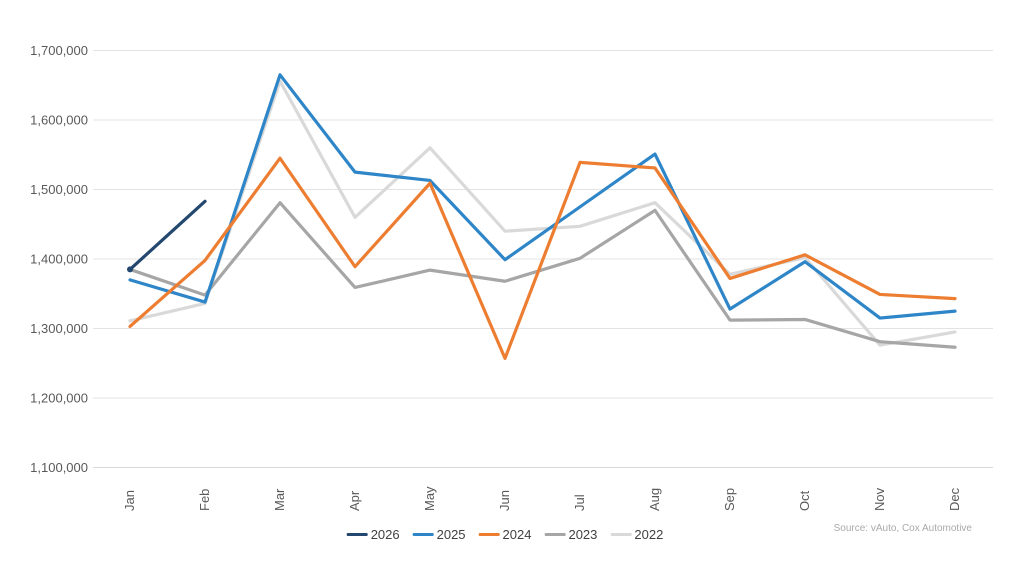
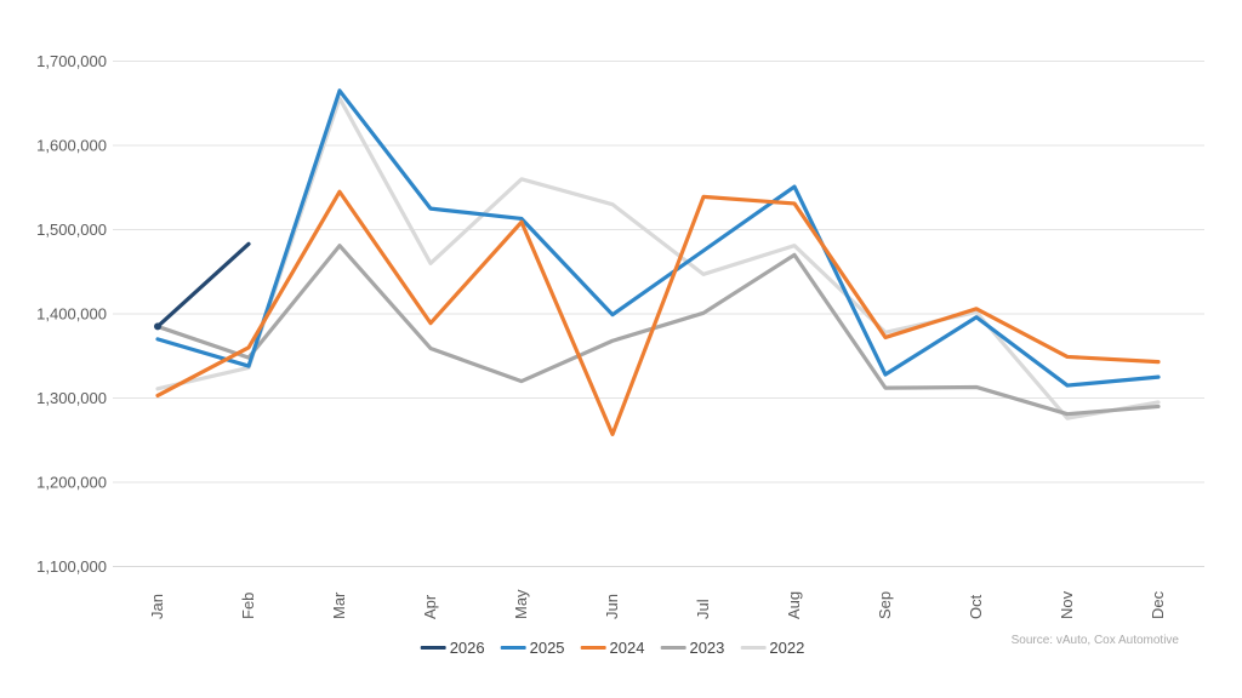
2024/Feb: 1400000 -> 1360000
2023/May: 1380000 -> 1320000
2022/Jun: 1440000 -> 1530000
2023/Dec: 1270000 -> 1290000
